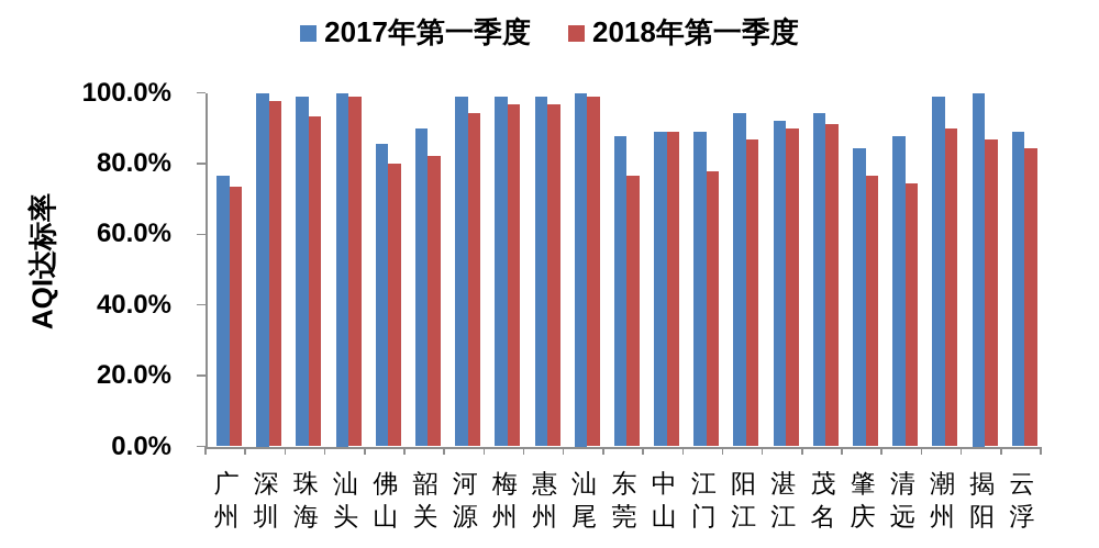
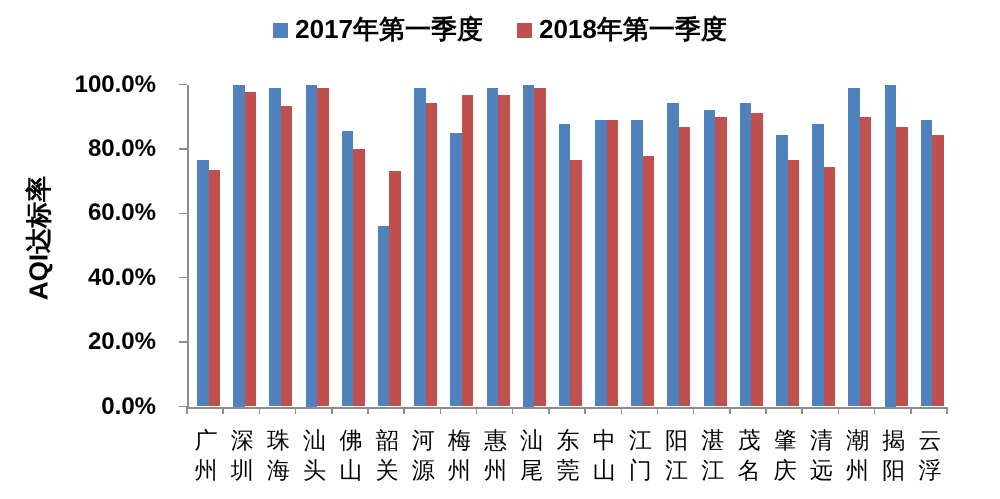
2017年第一季度/韶关: 90% -> 56%
2018年第一季度/韶关: 82% -> 73%
2017年第一季度/梅州: 99% -> 85%
